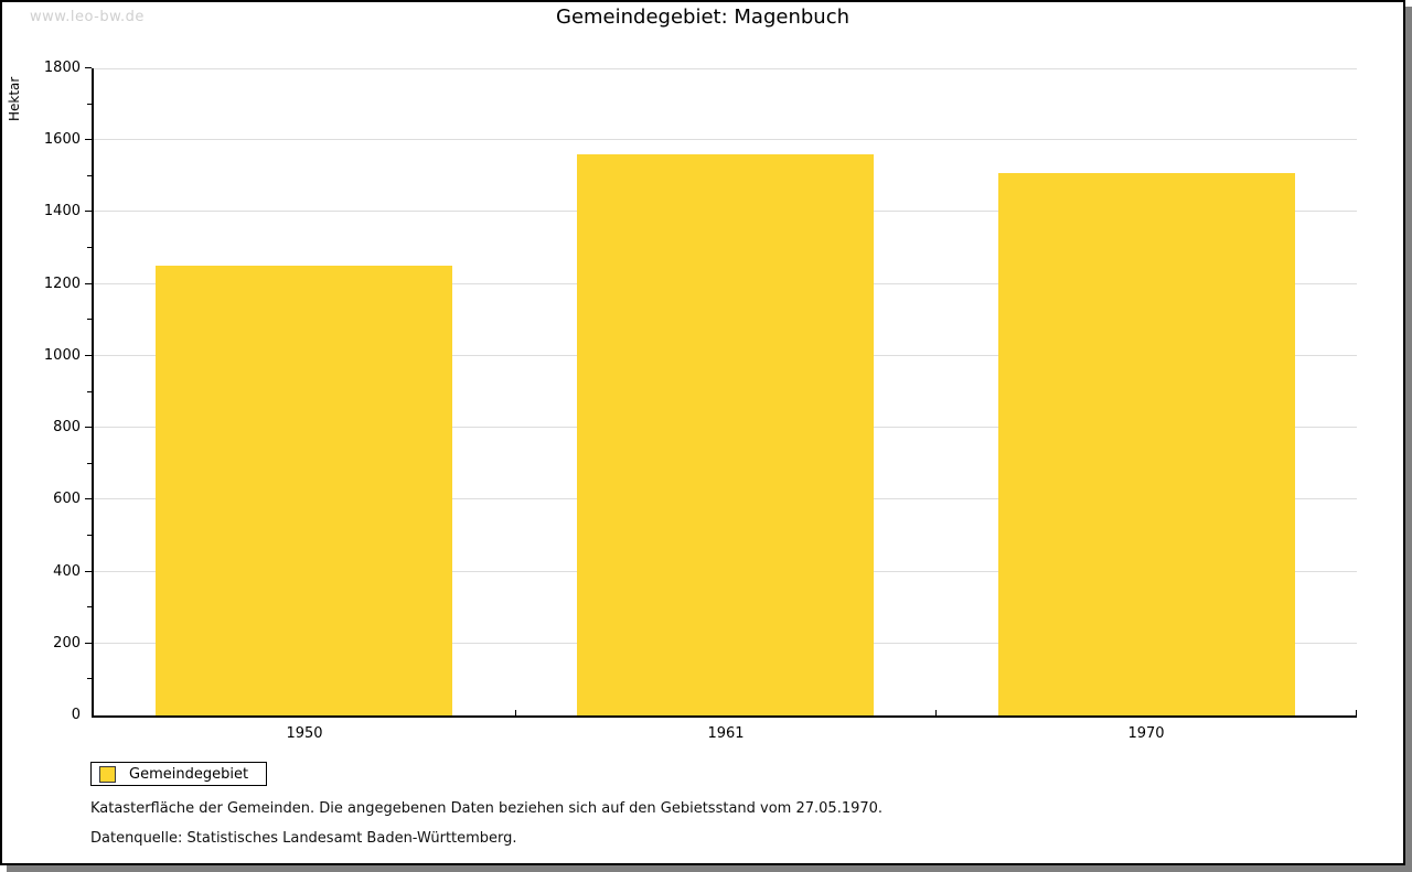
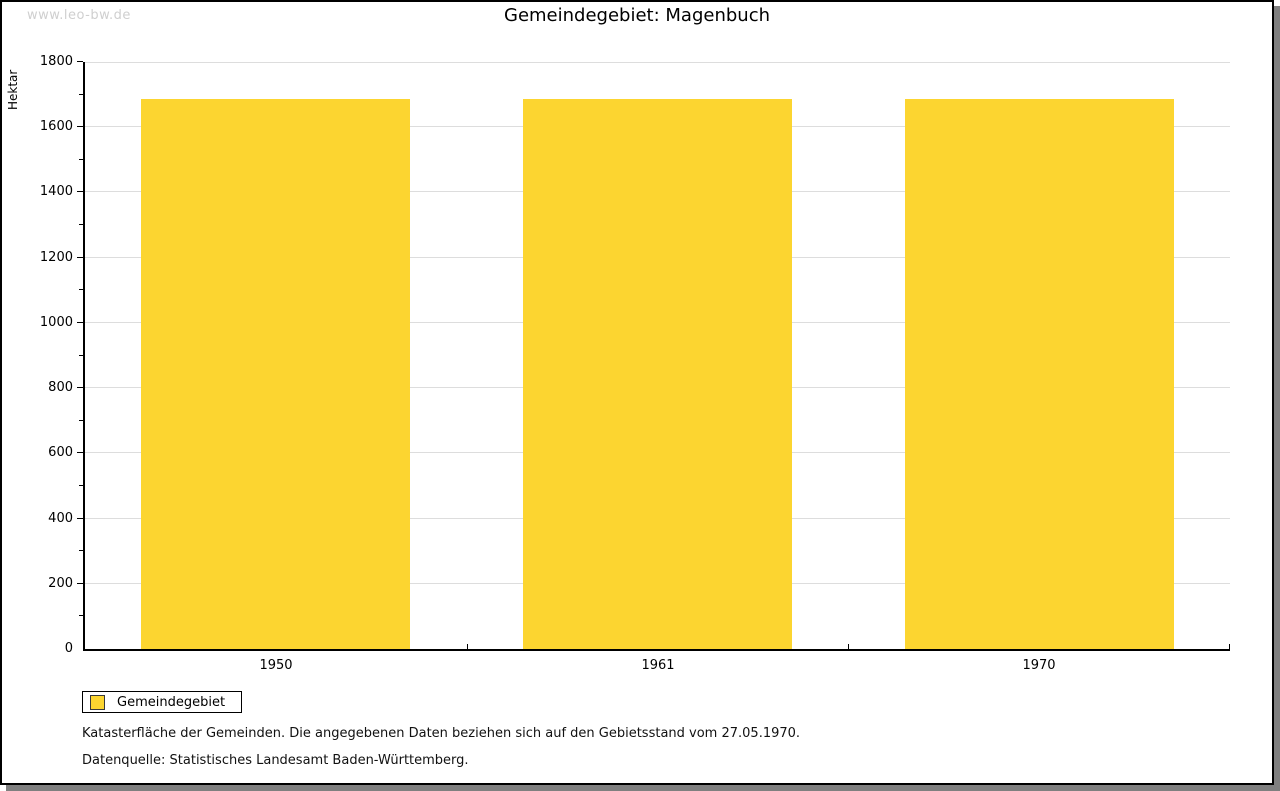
1950: 1250 -> 1690
1961: 1560 -> 1690
1970: 1510 -> 1690
